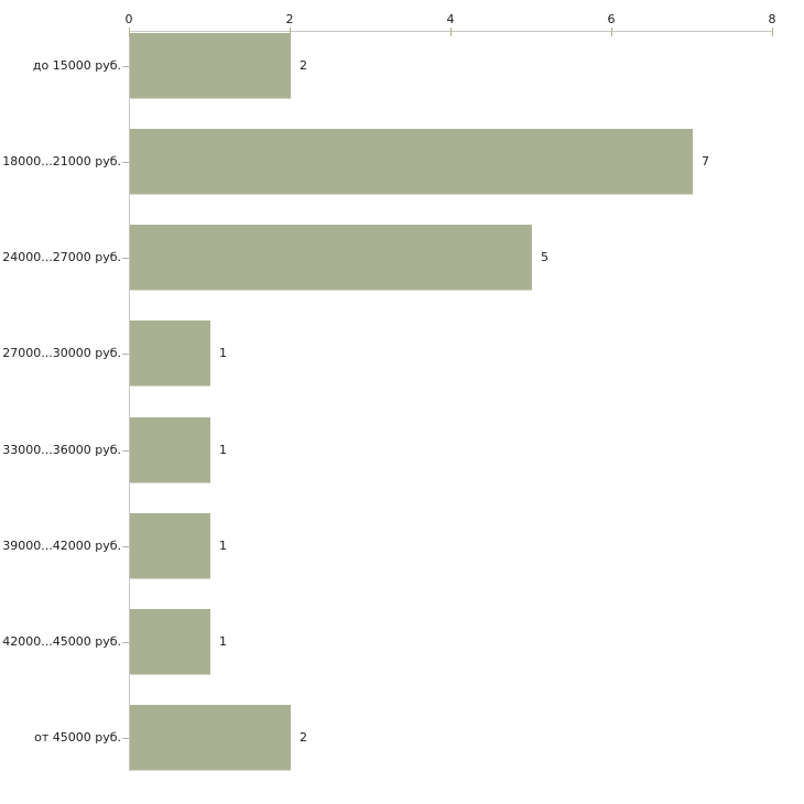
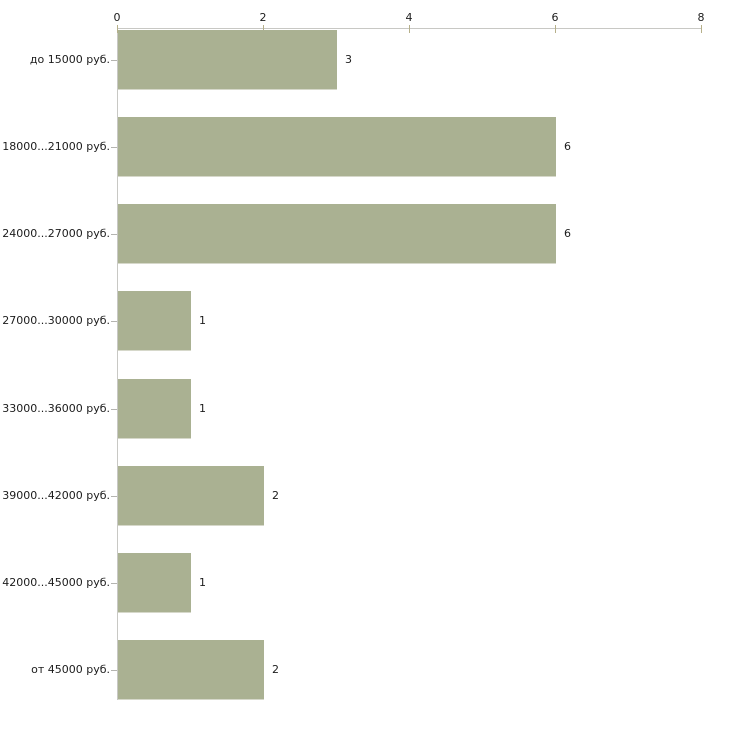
до 15000 руб.: 2 -> 3
18000...21000 руб.: 7 -> 6
24000...27000 руб.: 5 -> 6
39000...42000 руб.: 1 -> 2
